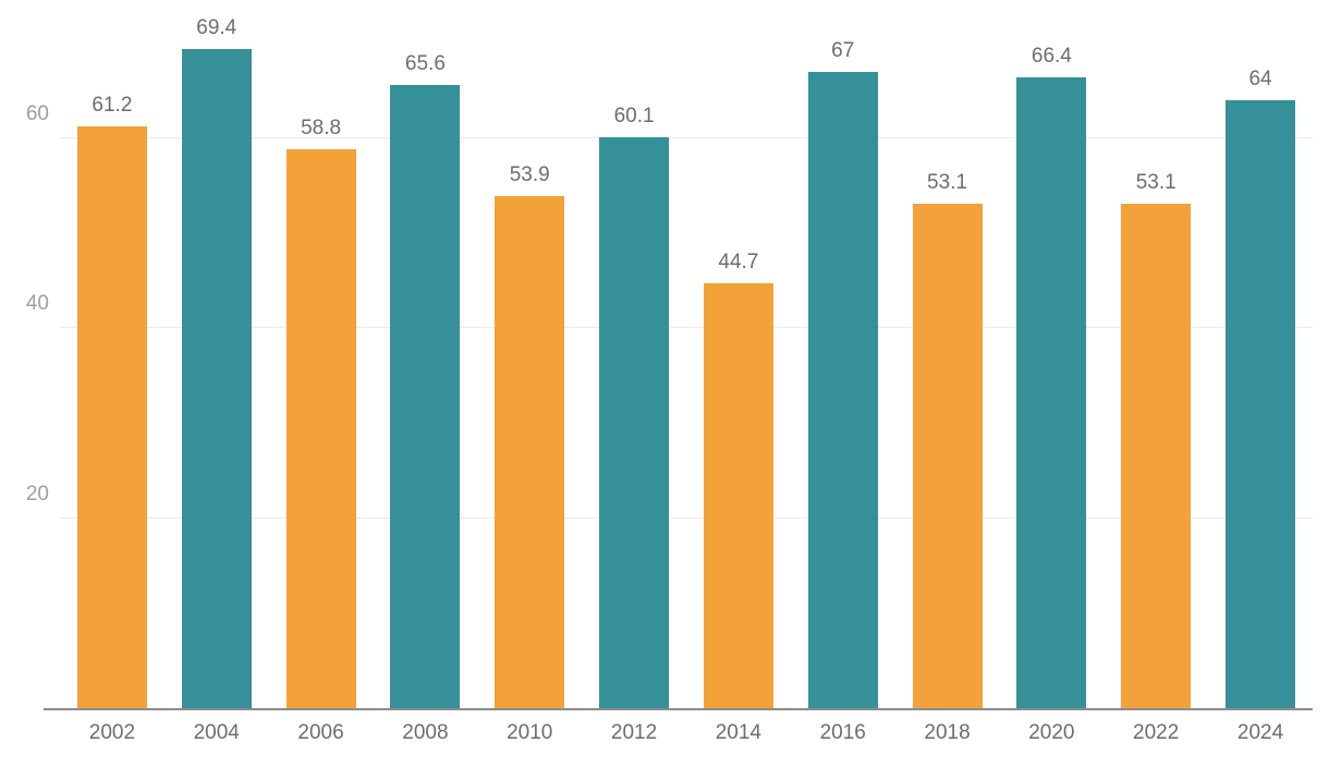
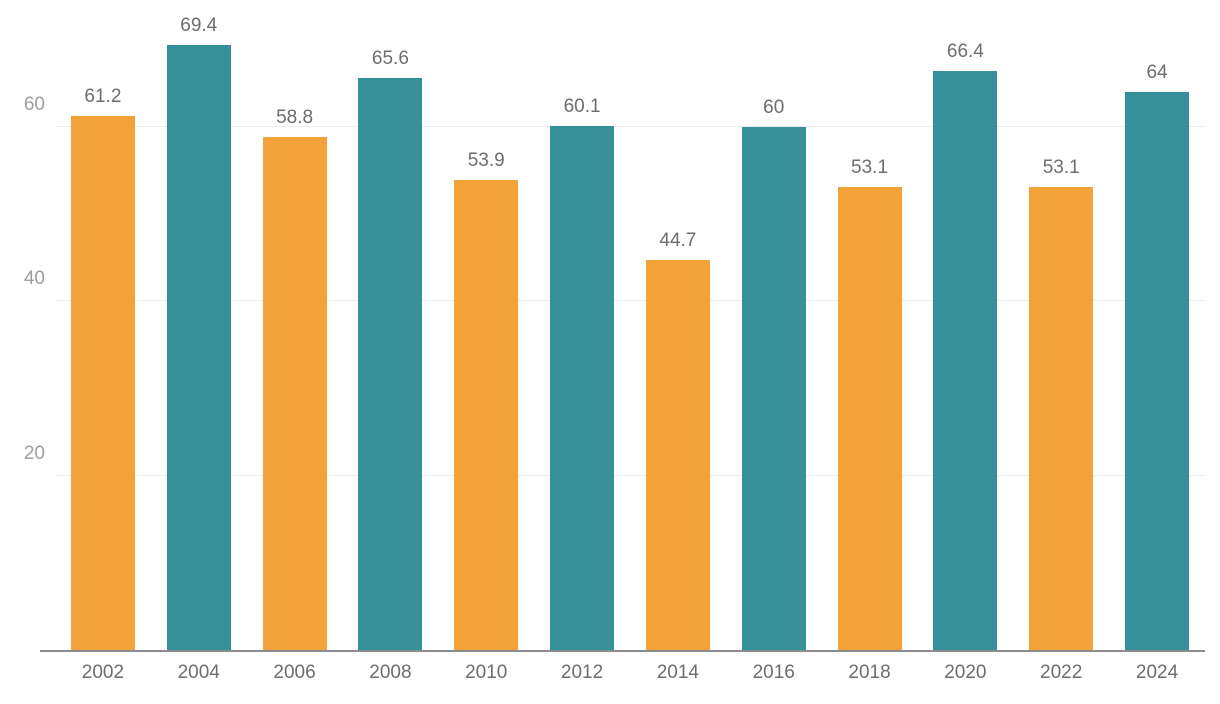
2016: 67 -> 60
